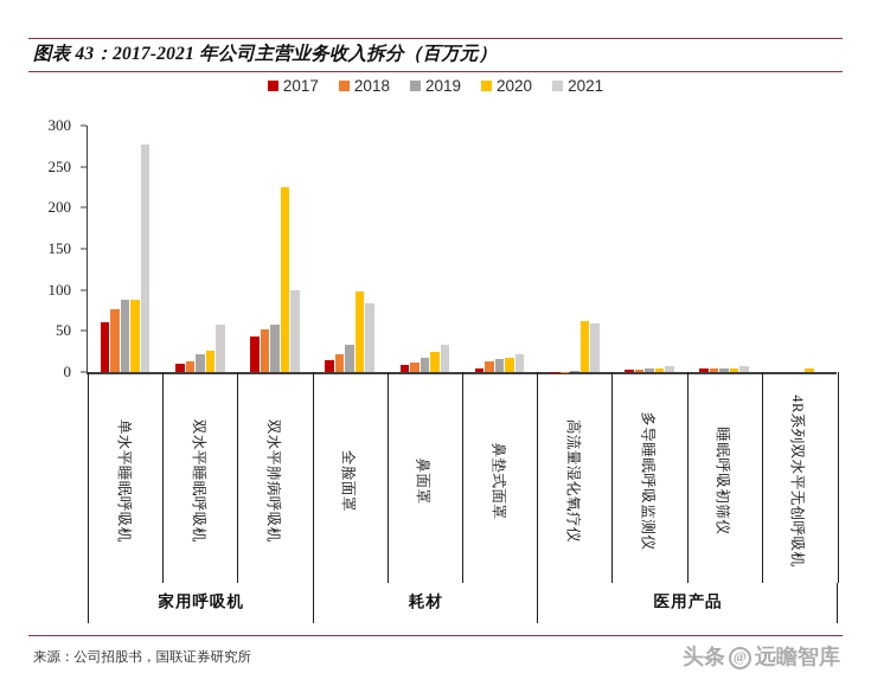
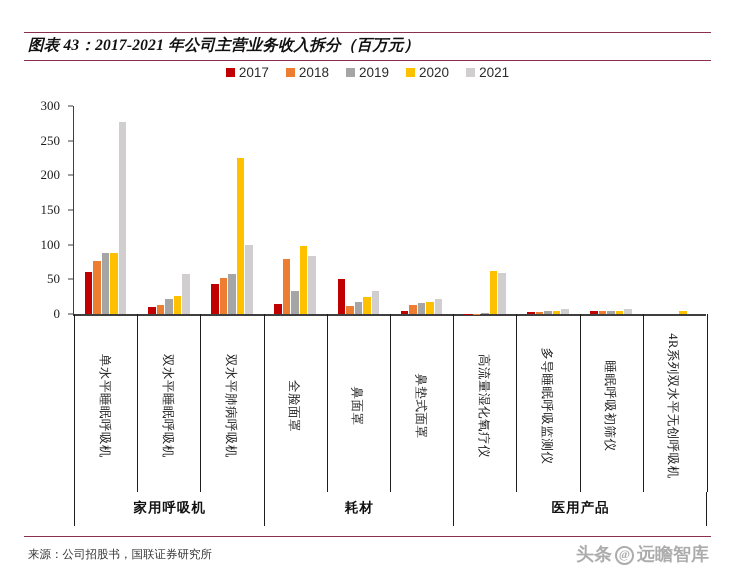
2018/全脸面罩: 20 -> 80
2017/鼻面罩: 10 -> 50
